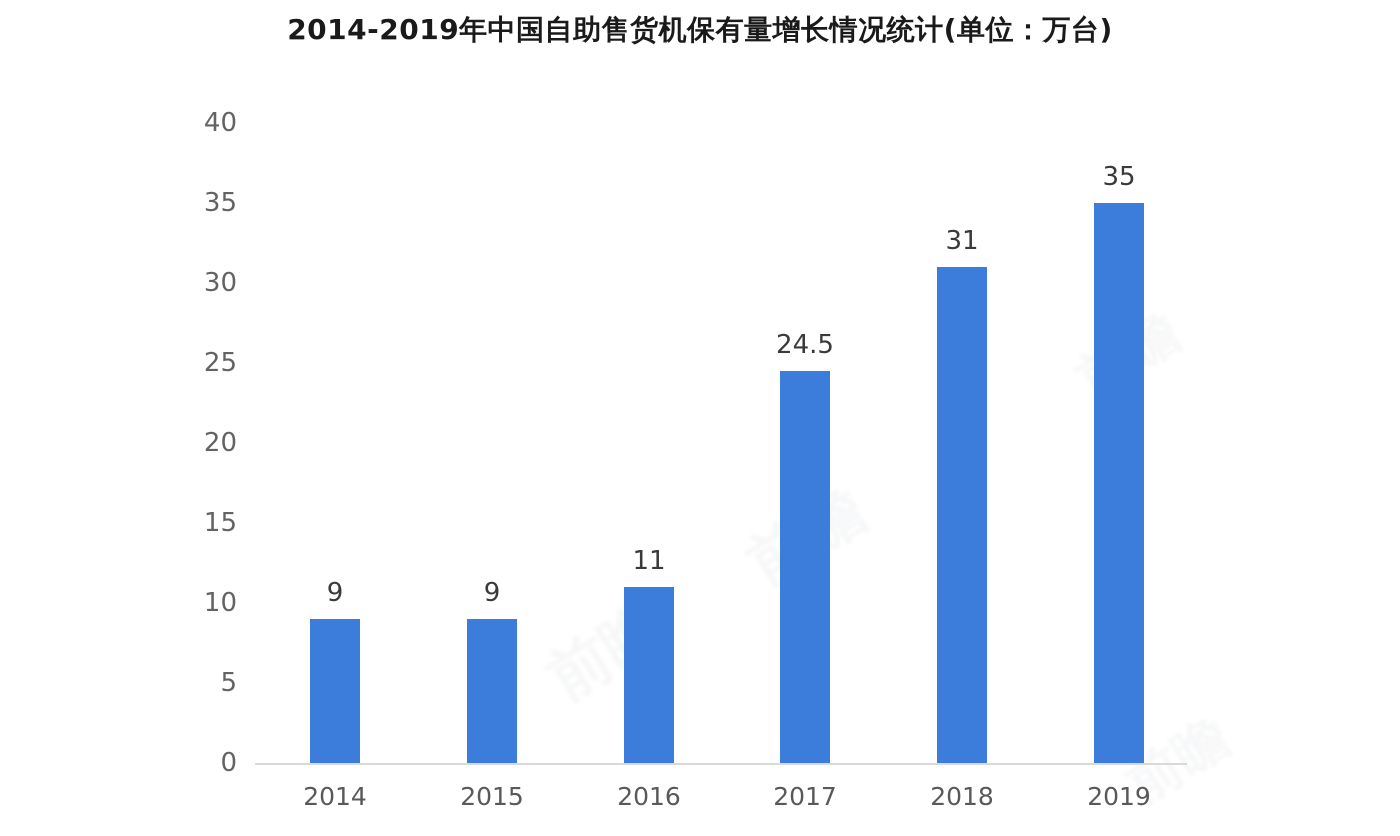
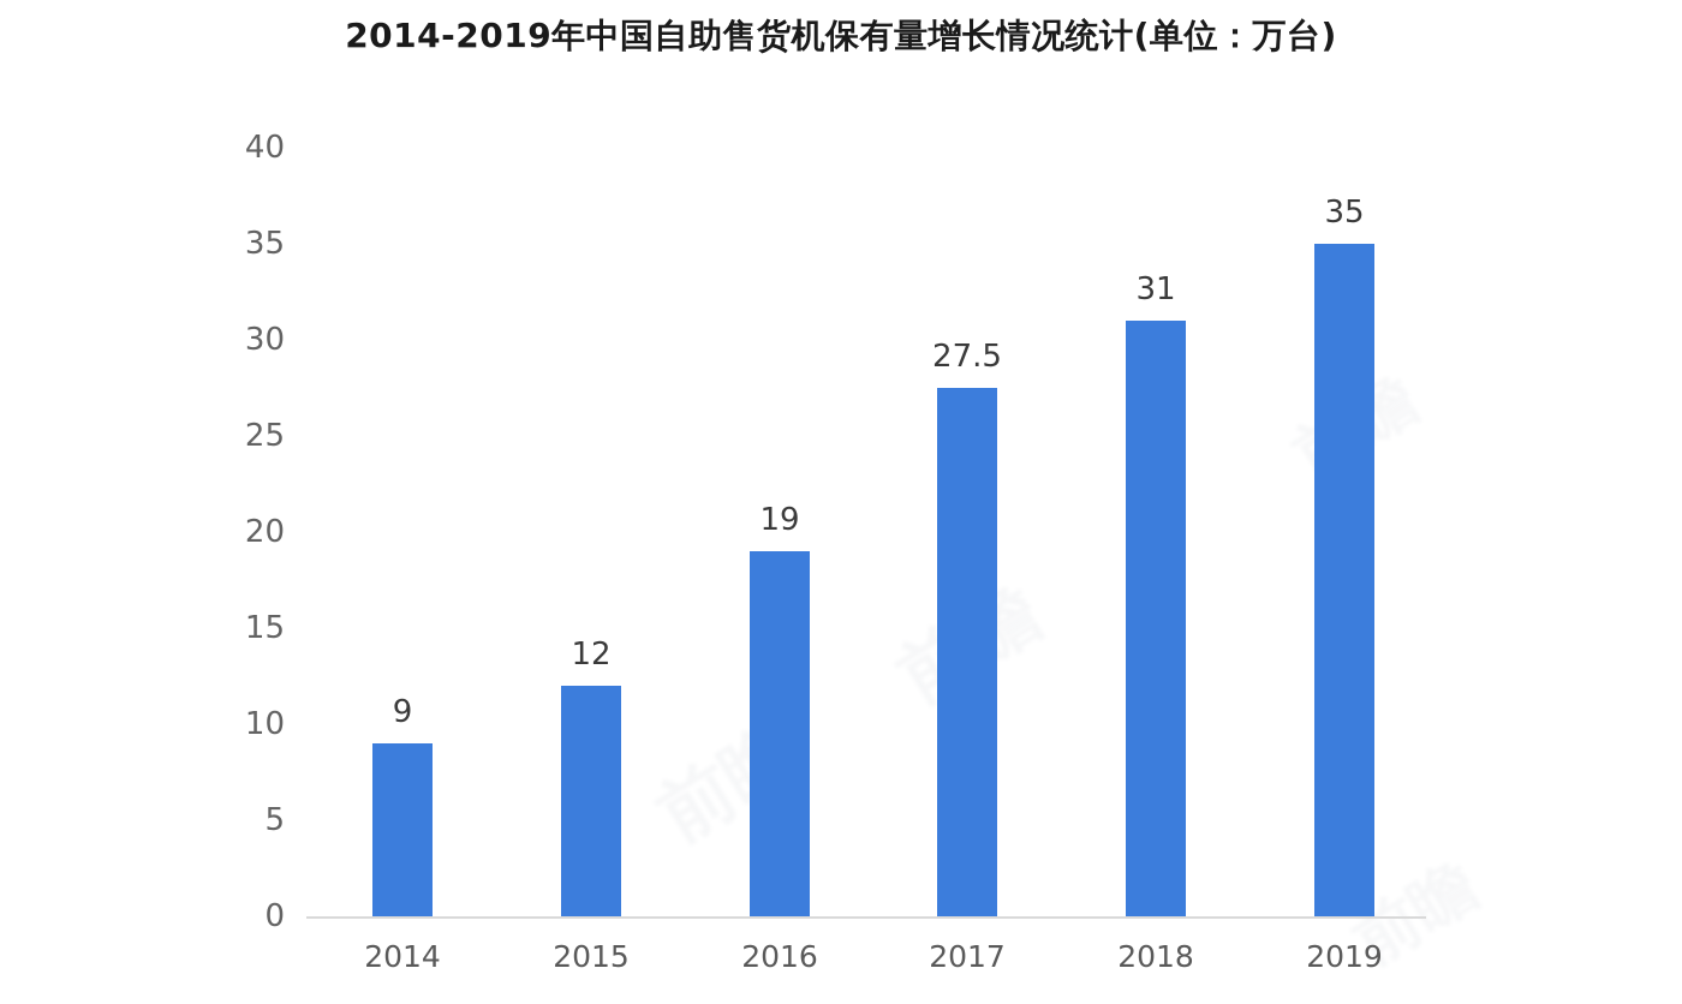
2015: 9 -> 12
2016: 11 -> 19
2017: 24.5 -> 27.5
